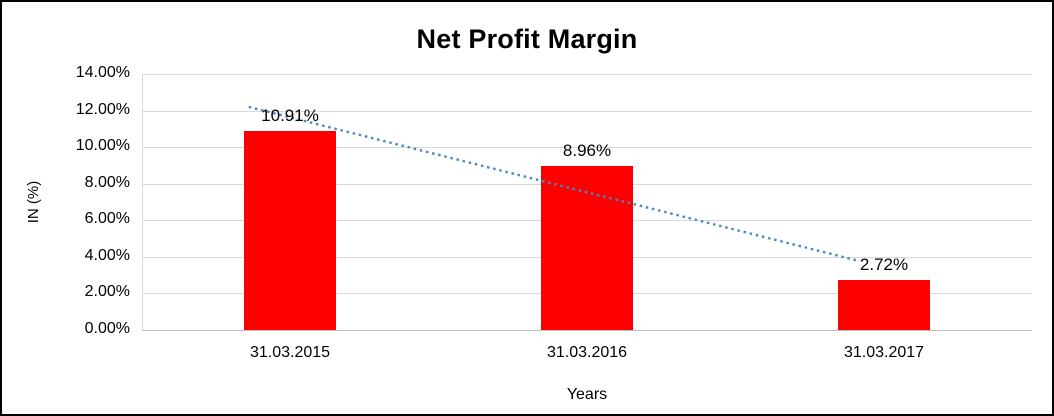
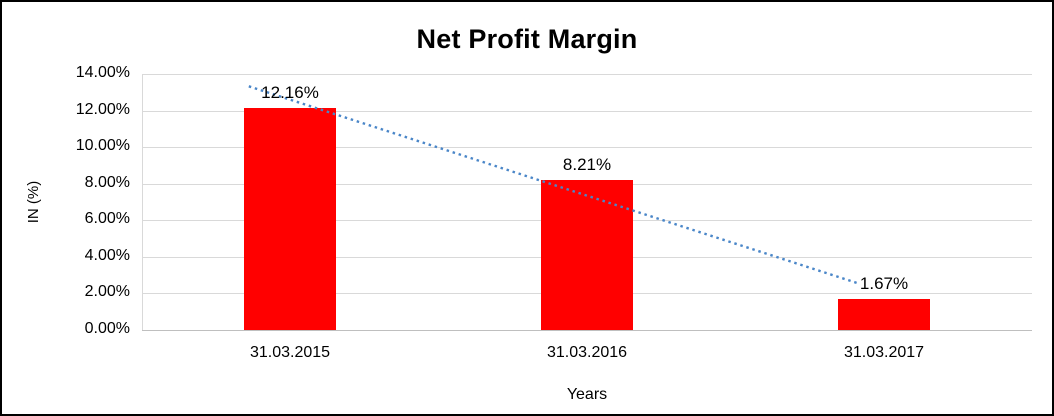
31.03.2015: 10.91% -> 12.16%
31.03.2016: 8.96% -> 8.21%
31.03.2017: 2.72% -> 1.67%
